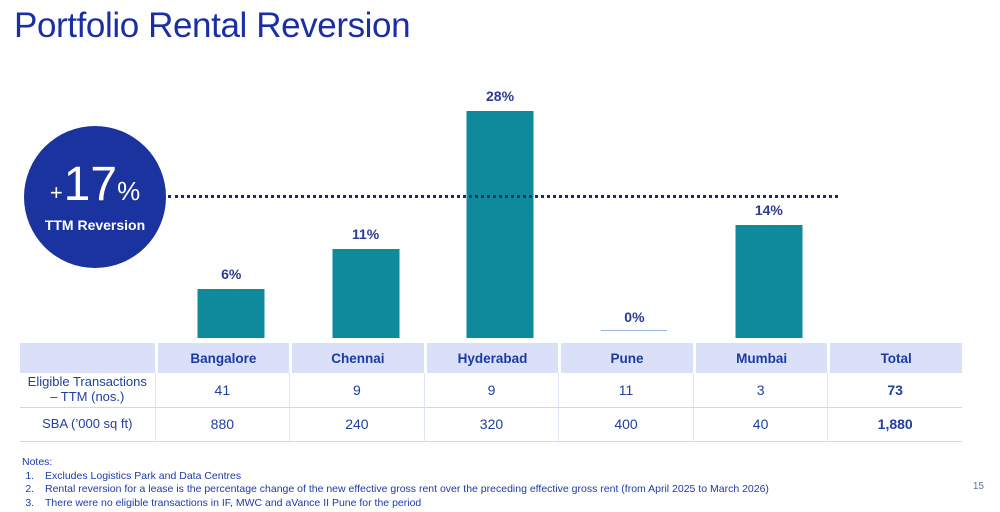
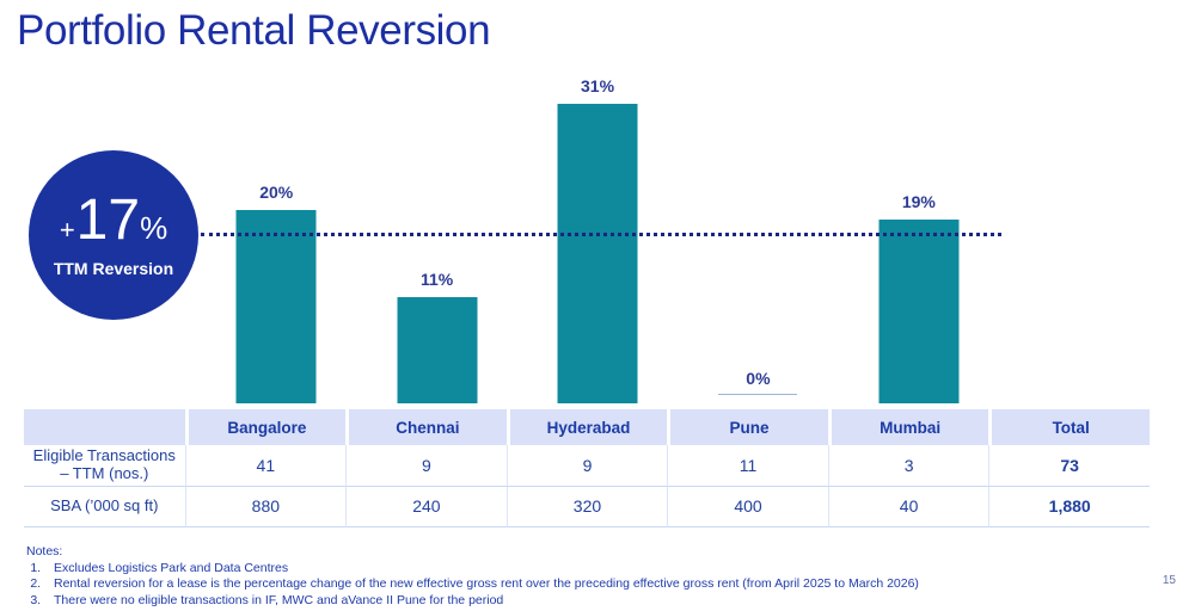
Bangalore: 6% -> 20%
Hyderabad: 28% -> 31%
Mumbai: 14% -> 19%
